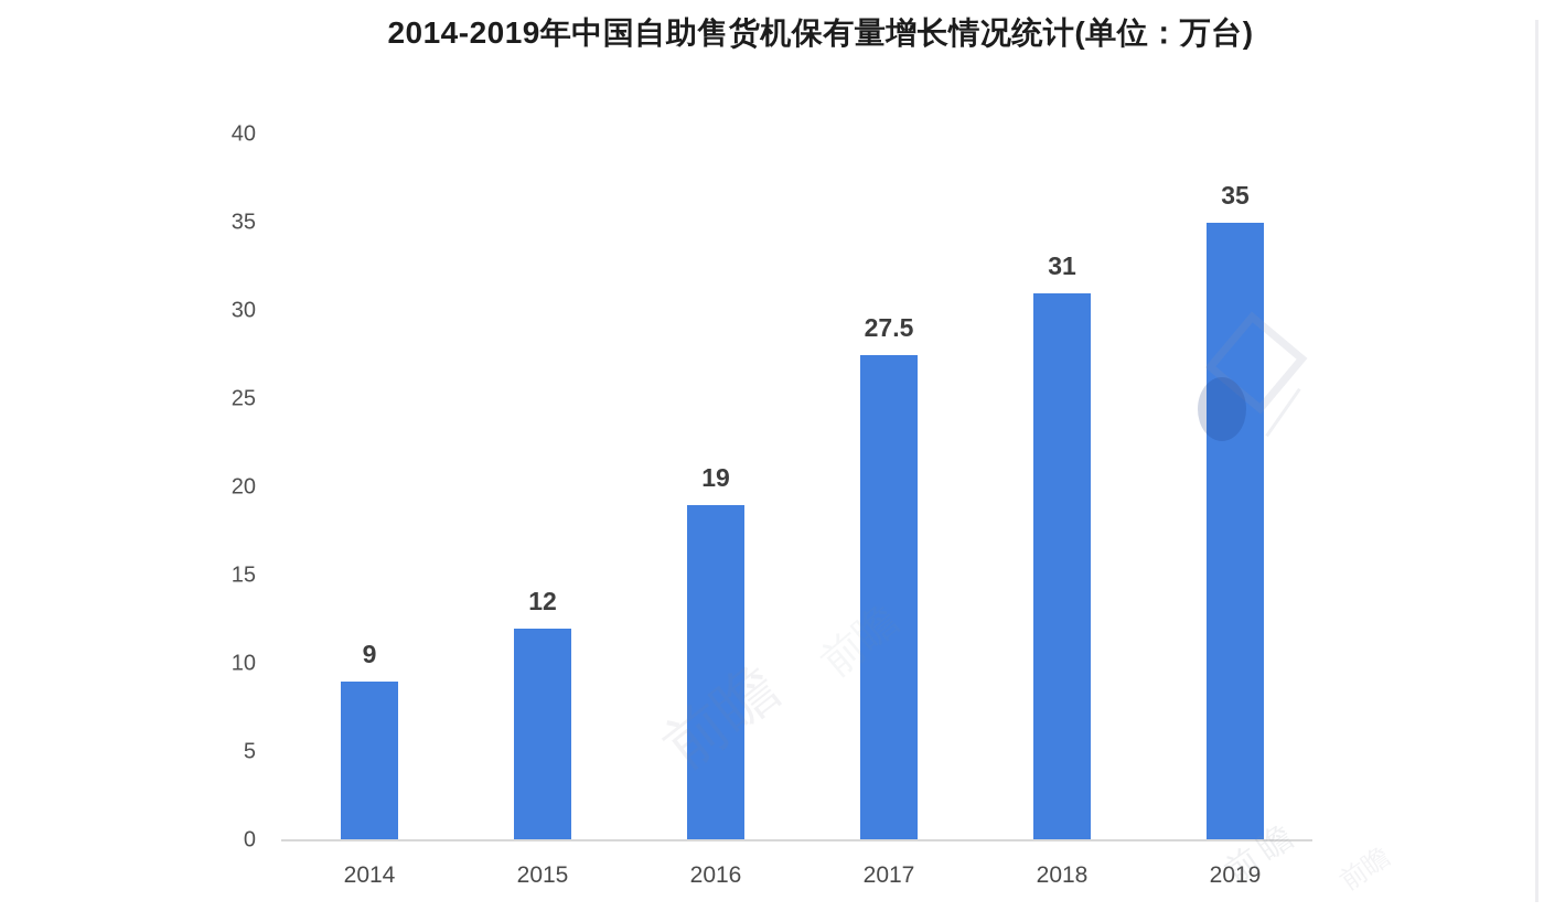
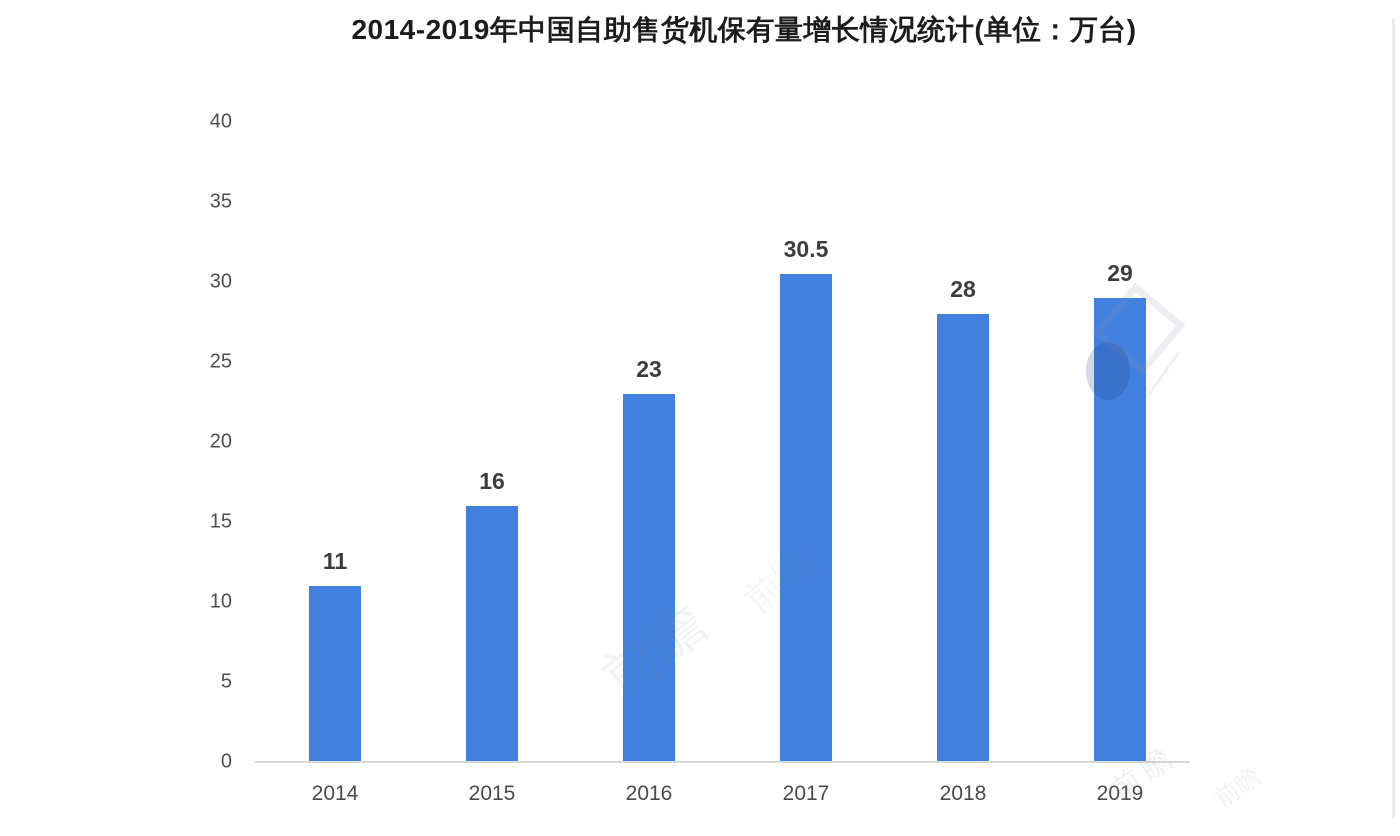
2014: 9 -> 11
2015: 12 -> 16
2016: 19 -> 23
2017: 27.5 -> 30.5
2018: 31 -> 28
2019: 35 -> 29
